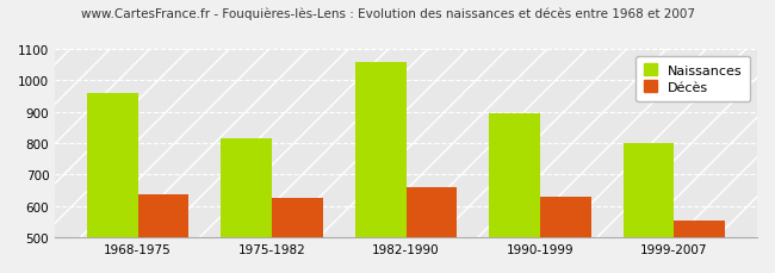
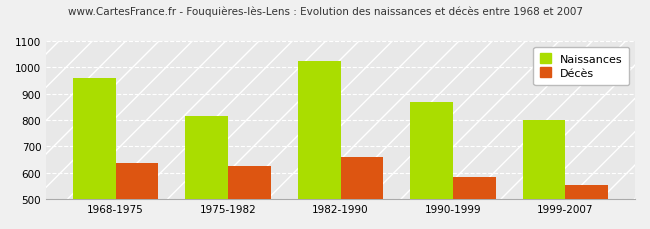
Naissances/1982-1990: 1060 -> 1025
Naissances/1990-1999: 895 -> 870
Décès/1990-1999: 630 -> 583
